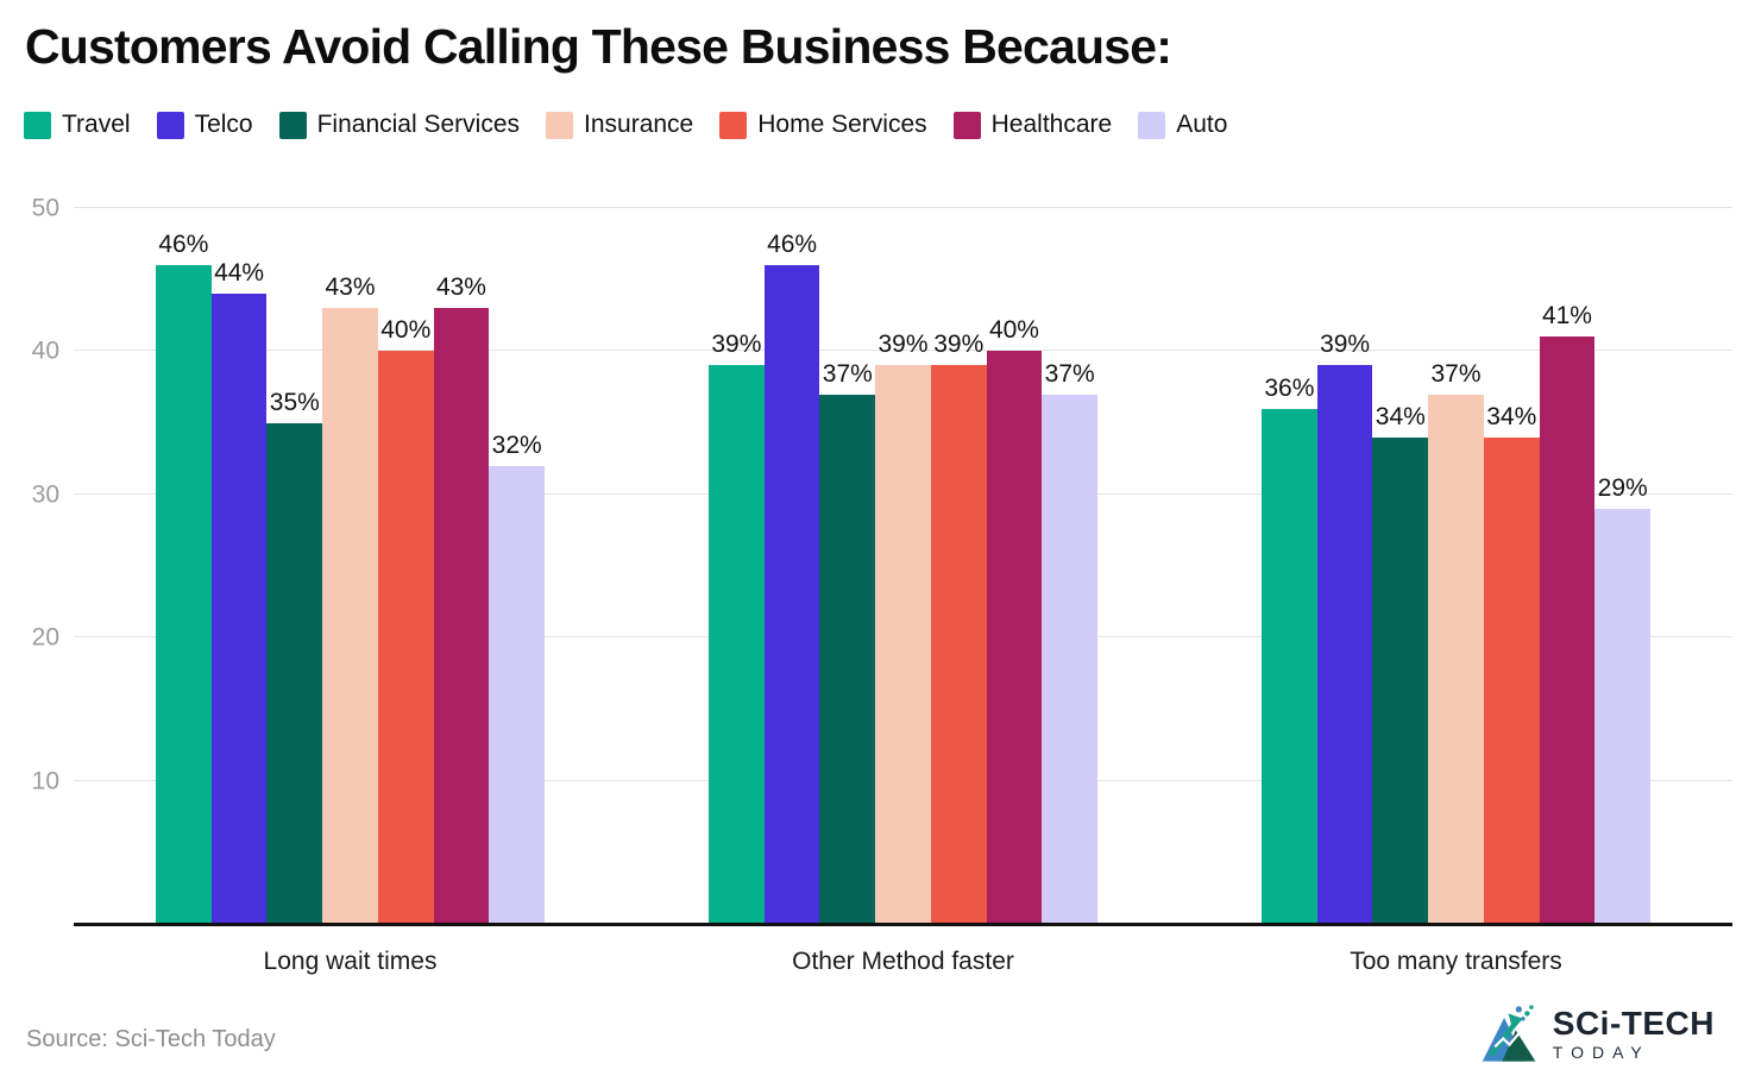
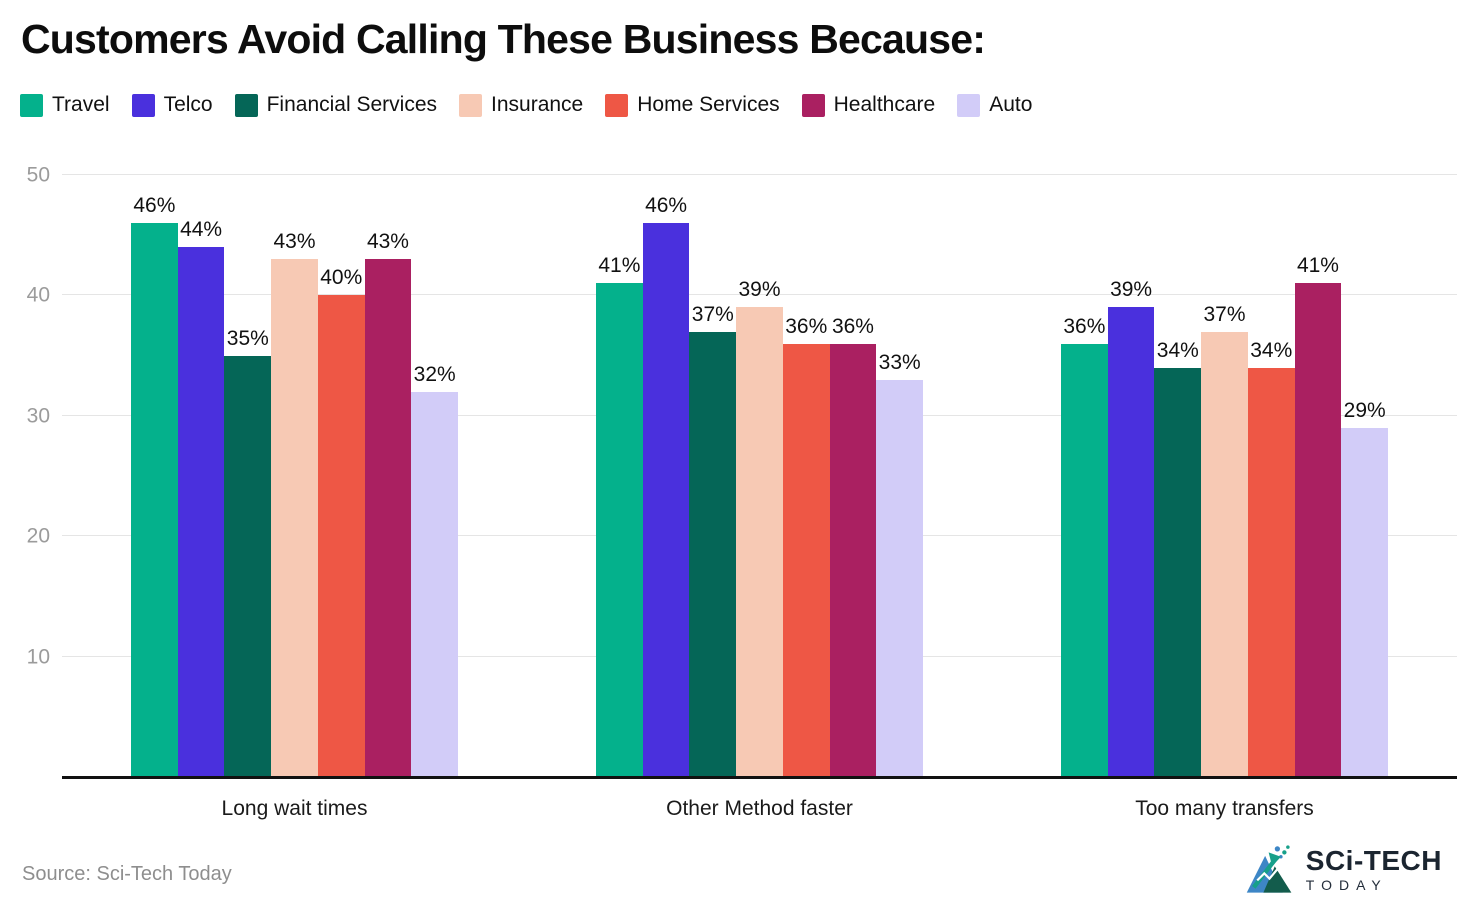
Travel/Other Method faster: 39% -> 41%
Home Services/Other Method faster: 39% -> 36%
Healthcare/Other Method faster: 40% -> 36%
Auto/Other Method faster: 37% -> 33%
